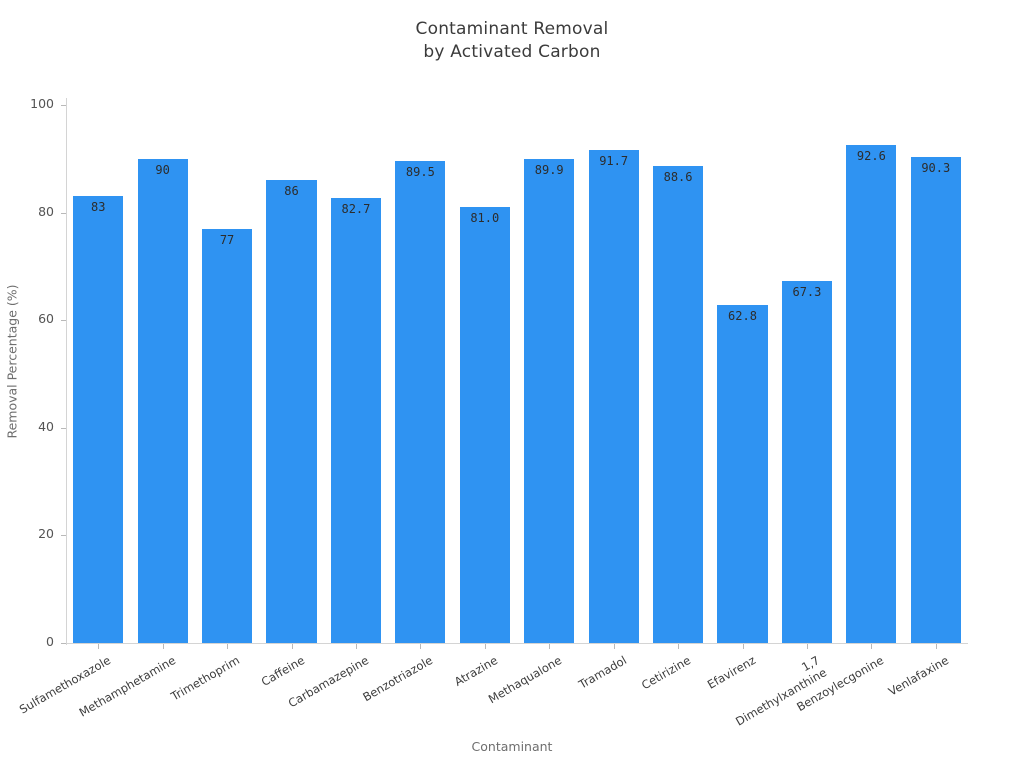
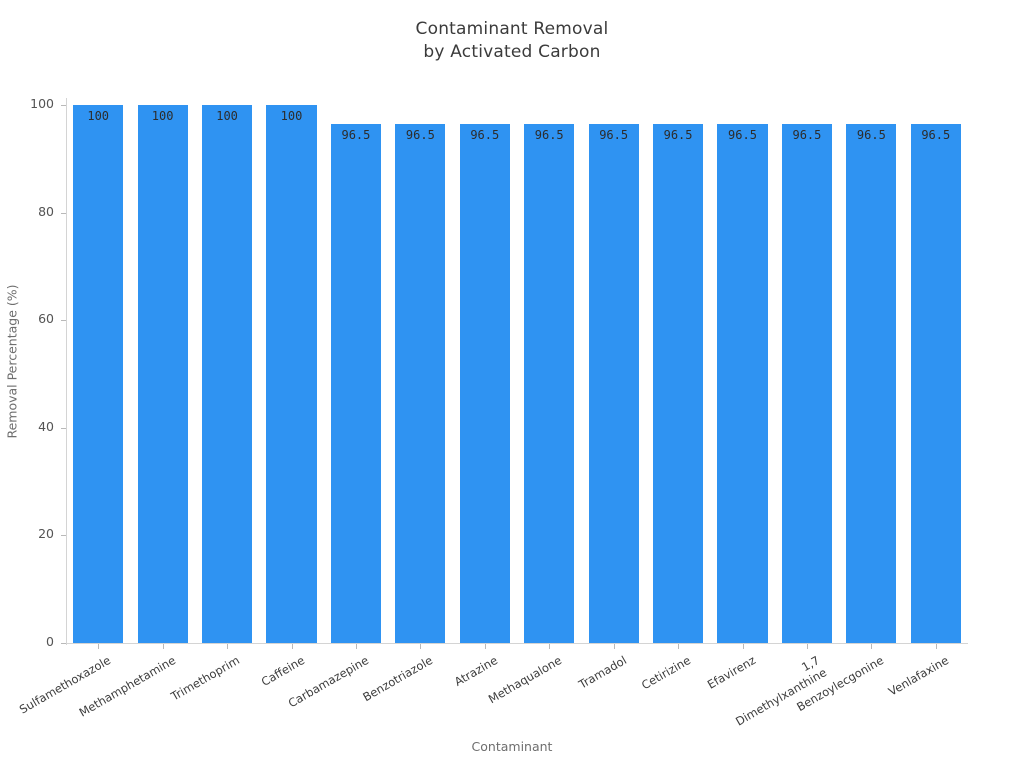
Sulfamethoxazole: 83 -> 100
Methamphetamine: 90 -> 100
Trimethoprim: 77 -> 100
Caffeine: 86 -> 100
Carbamazepine: 82.7 -> 96.5
Benzotriazole: 89.5 -> 96.5
Atrazine: 81.0 -> 96.5
Methaqualone: 89.9 -> 96.5
Tramadol: 91.7 -> 96.5
Cetirizine: 88.6 -> 96.5
Efavirenz: 62.8 -> 96.5
1,7 Dimethylxanthine: 67.3 -> 96.5
Benzoylecgonine: 92.6 -> 96.5
Venlafaxine: 90.3 -> 96.5
